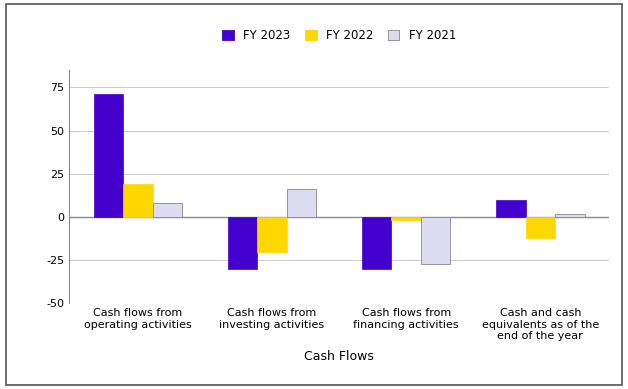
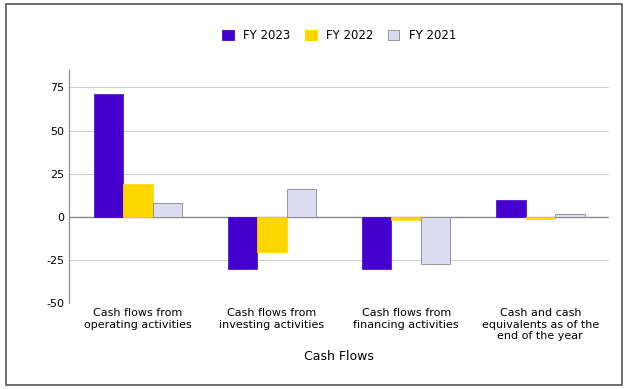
FY 2022/Cash and cash equivalents as of the end of the year: -12 -> -1
